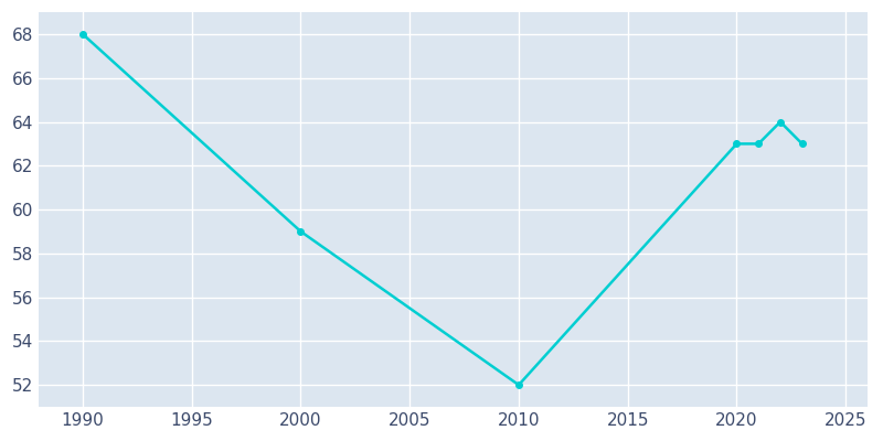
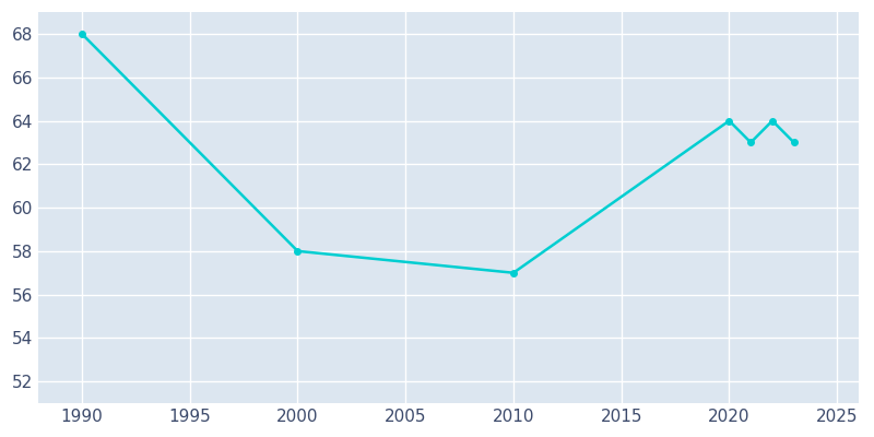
2000: 59 -> 58
2010: 52 -> 57
2020: 63 -> 64
